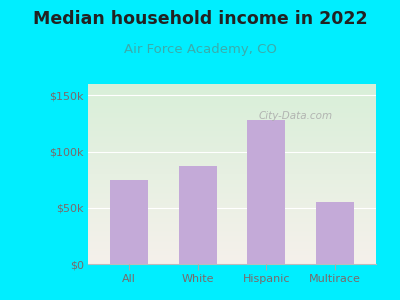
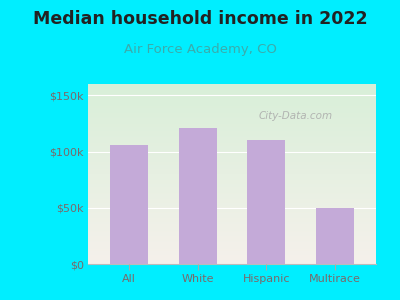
All: $75k -> $106k
White: $87k -> $121k
Hispanic: $128k -> $110k
Multirace: $55k -> $50k
